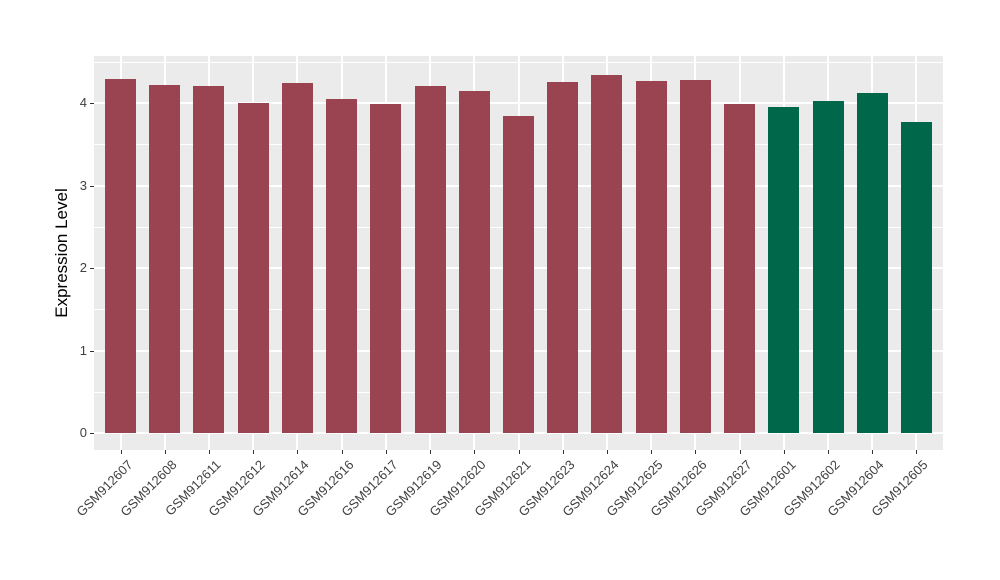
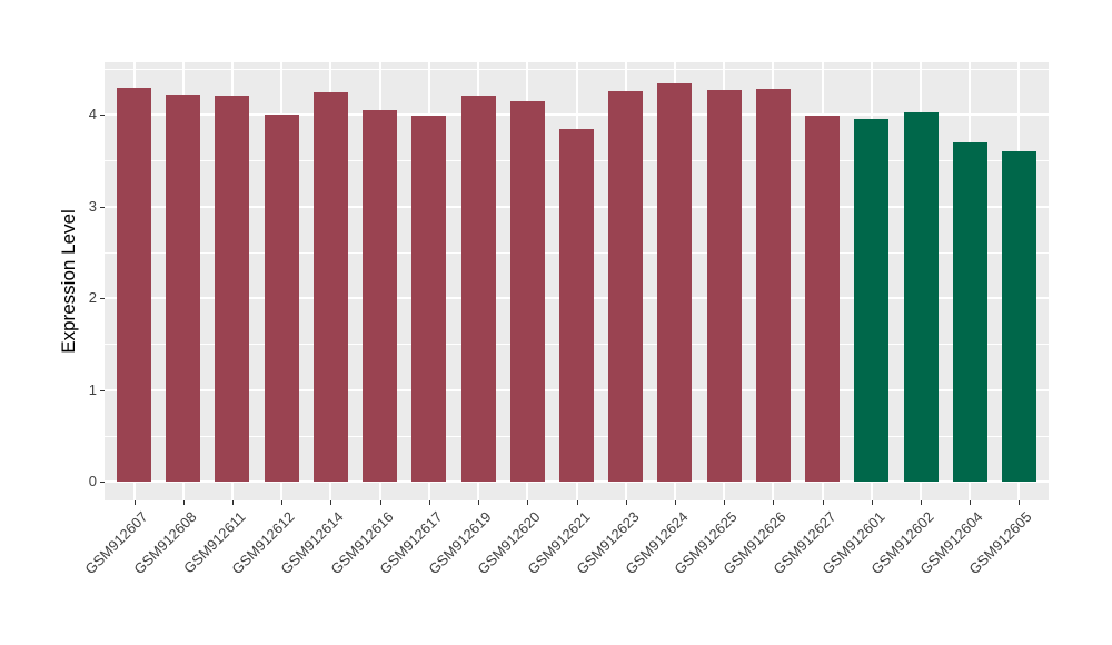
GSM912604: 4.1 -> 3.7
GSM912605: 3.8 -> 3.6
